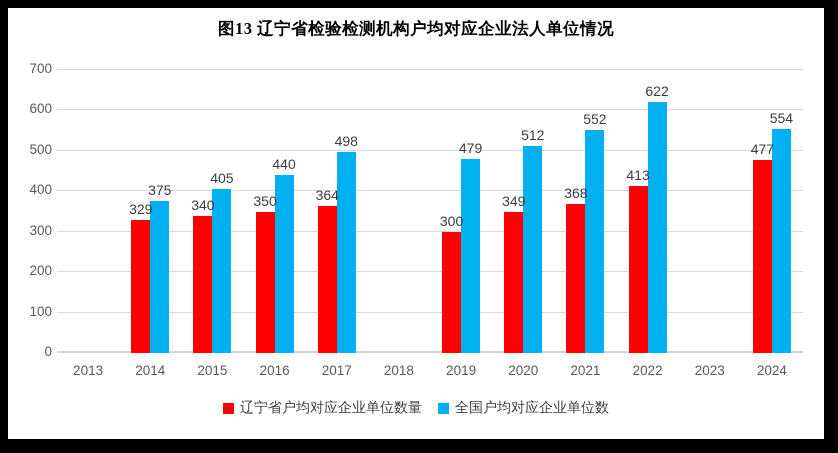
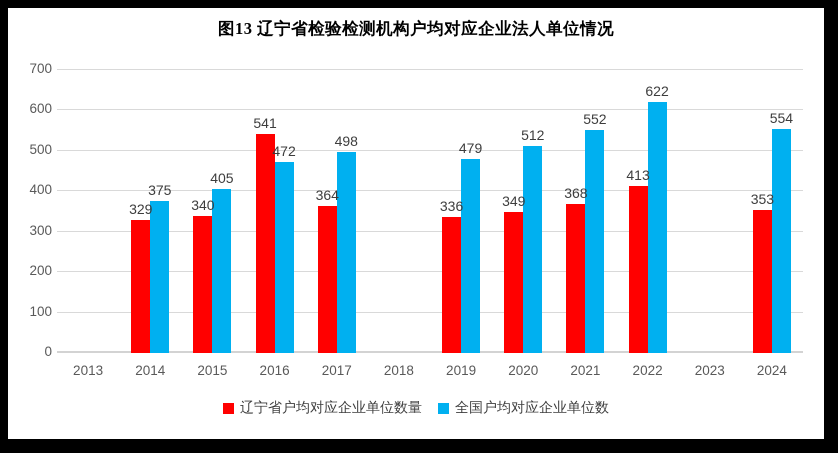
辽宁省户均对应企业单位数量/2016: 350 -> 541
全国户均对应企业单位数/2016: 440 -> 472
辽宁省户均对应企业单位数量/2019: 300 -> 336
辽宁省户均对应企业单位数量/2024: 477 -> 353
